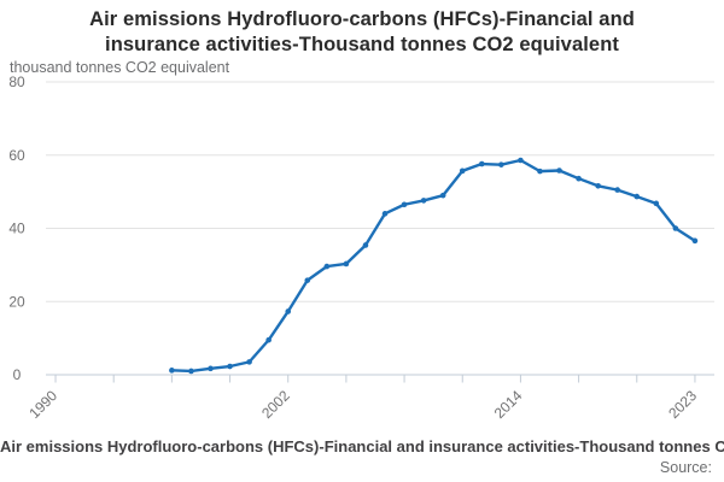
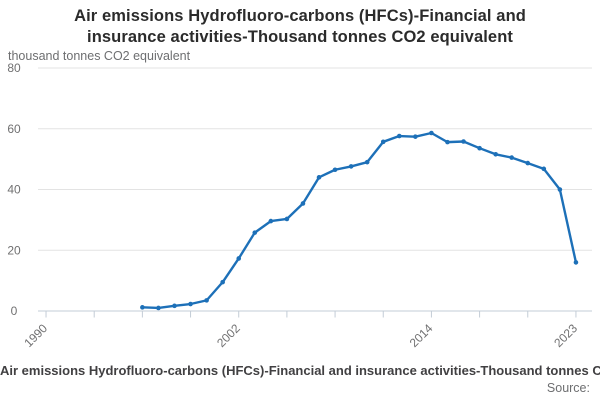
2023: 37 -> 16
